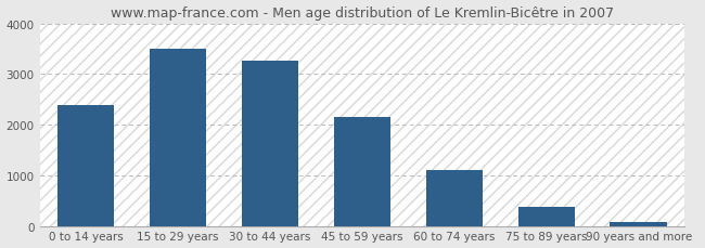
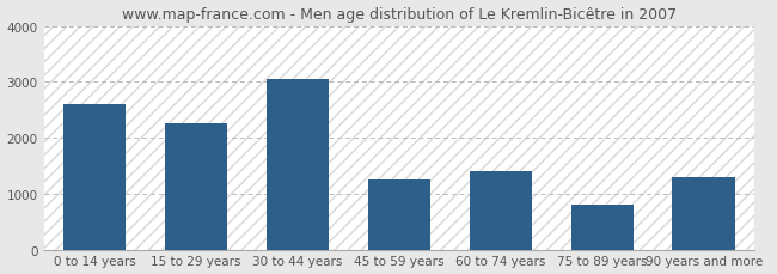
0 to 14 years: 2390 -> 2600
15 to 29 years: 3490 -> 2250
30 to 44 years: 3270 -> 3050
45 to 59 years: 2160 -> 1250
60 to 74 years: 1110 -> 1400
75 to 89 years: 380 -> 800
90 years and more: 80 -> 1300
